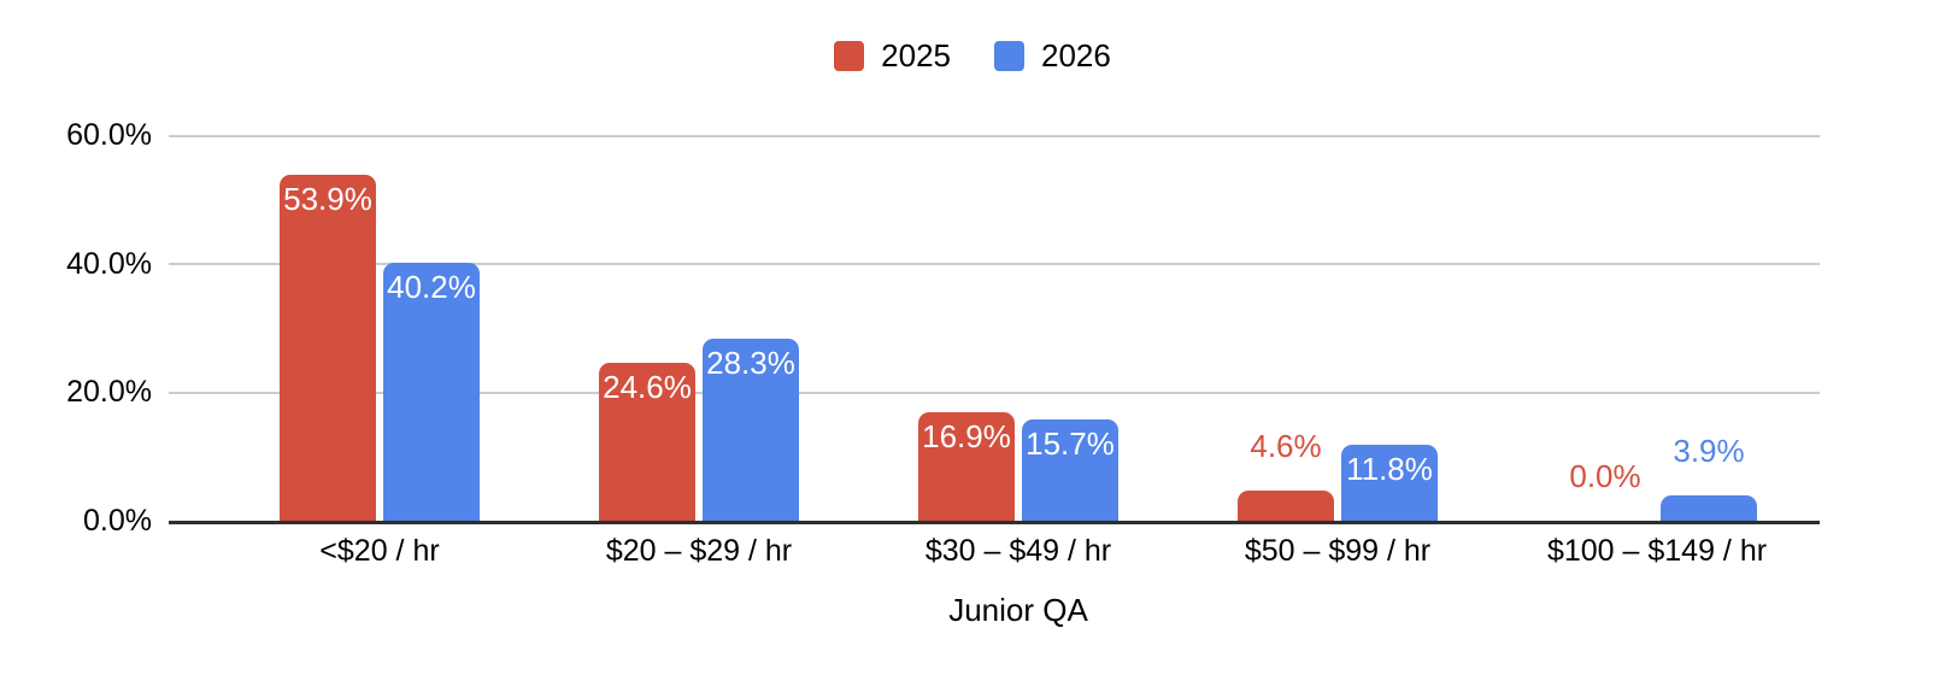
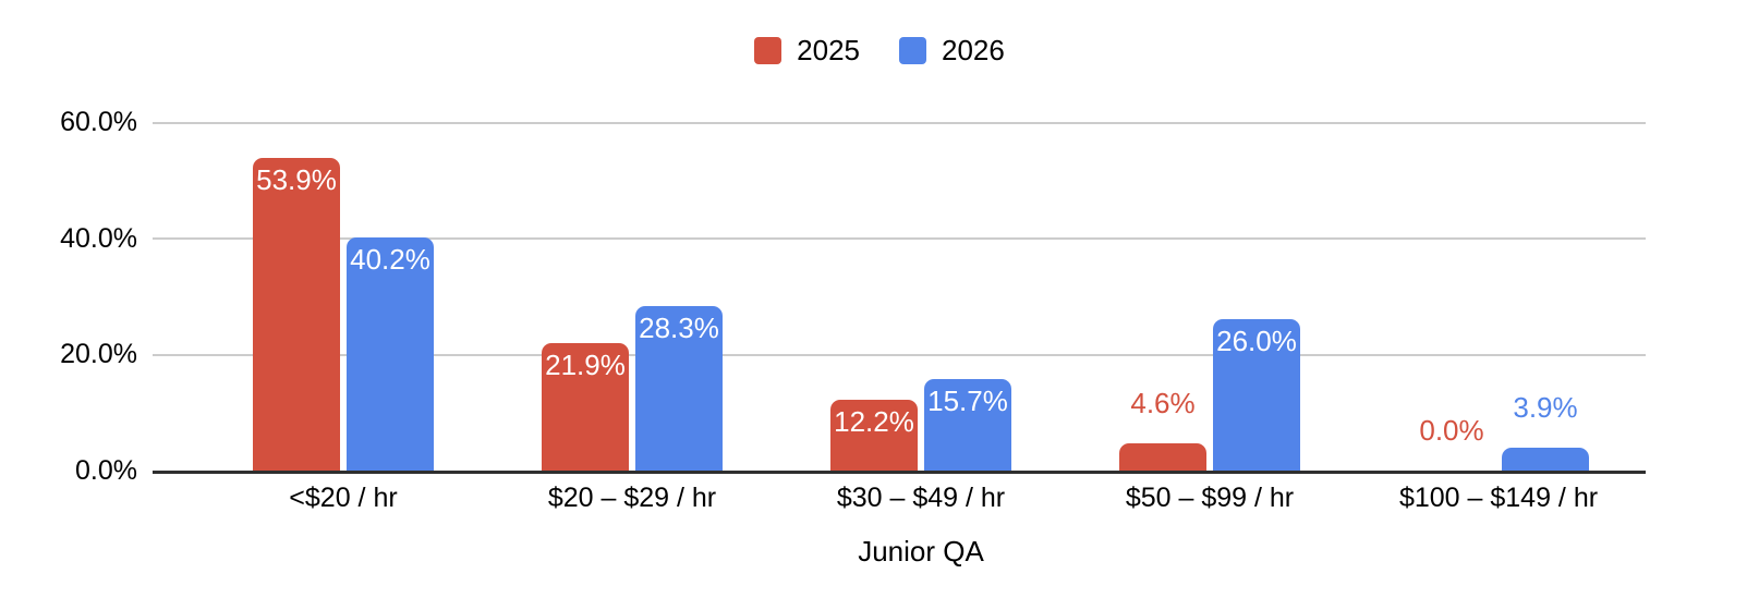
2025/$20 – $29 / hr: 24.6% -> 21.9%
2025/$30 – $49 / hr: 16.9% -> 12.2%
2026/$50 – $99 / hr: 11.8% -> 26.0%
